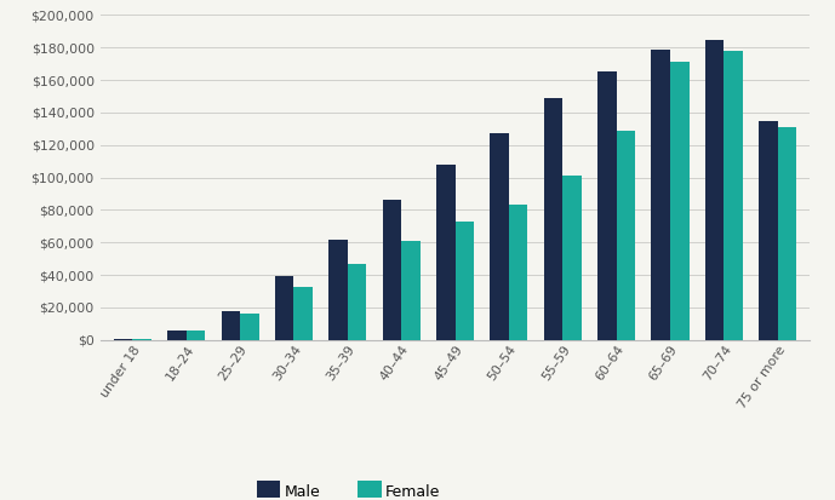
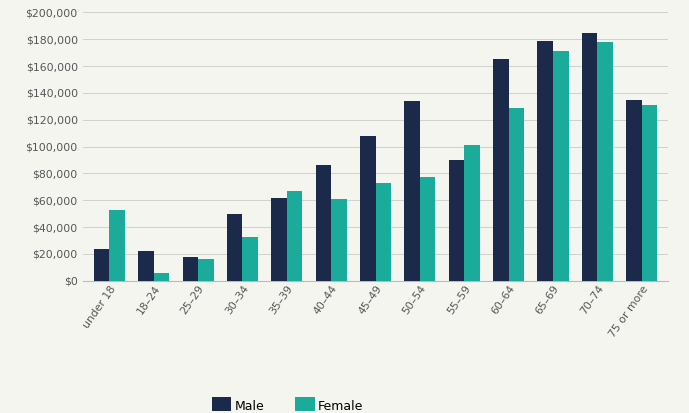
Male/under 18: $0 -> $24,000
Female/under 18: $0 -> $53,000
Male/18–24: $6,000 -> $22,000
Male/30–34: $39,000 -> $50,000
Female/35–39: $47,000 -> $67,000
Male/50–54: $127,000 -> $134,000
Female/50–54: $83,000 -> $77,000
Male/55–59: $149,000 -> $90,000
